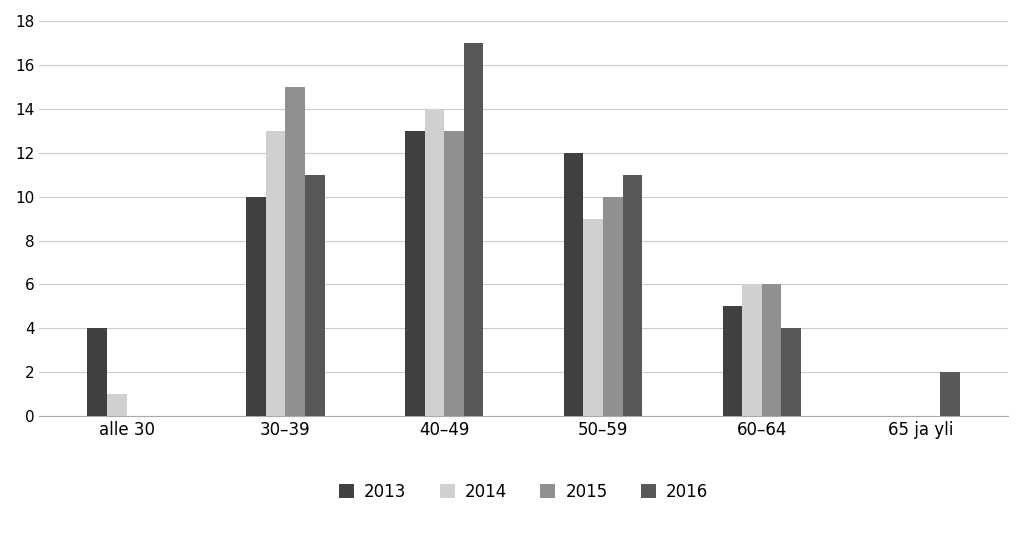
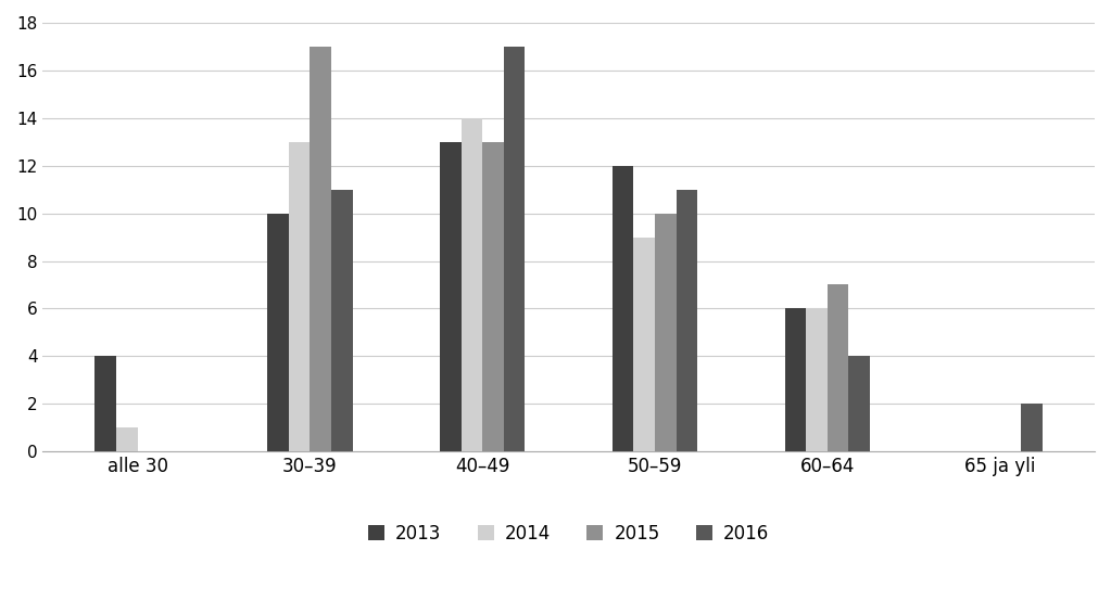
2015/30–39: 15 -> 17
2013/60–64: 5 -> 6
2015/60–64: 6 -> 7
